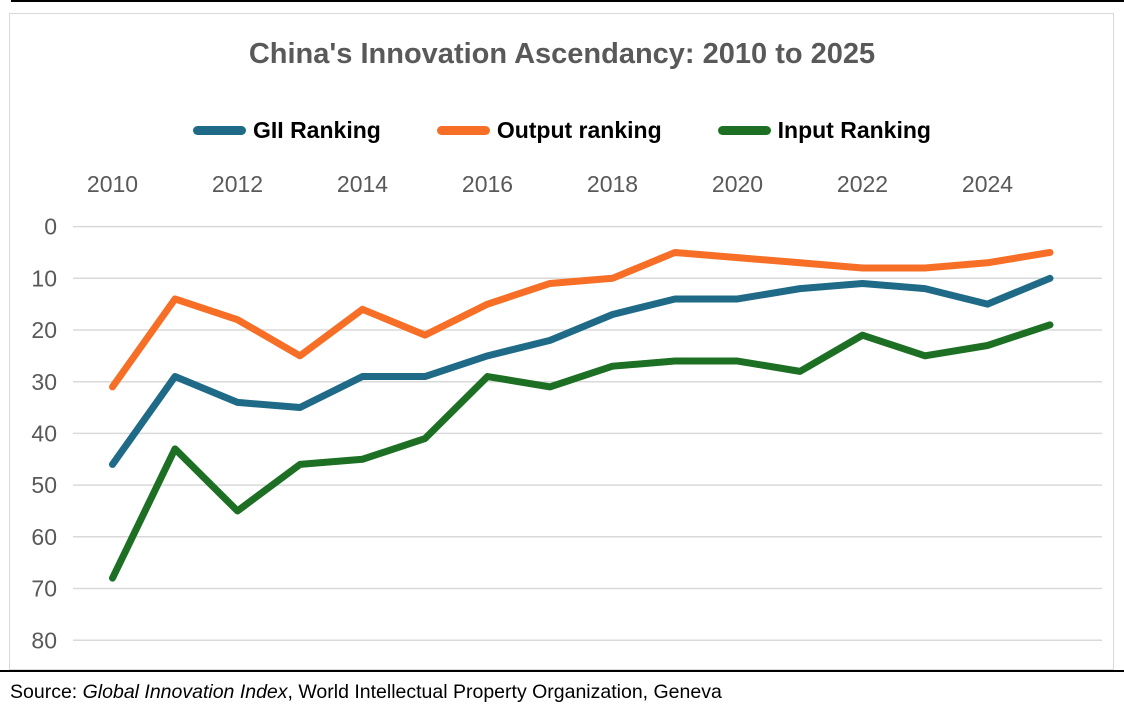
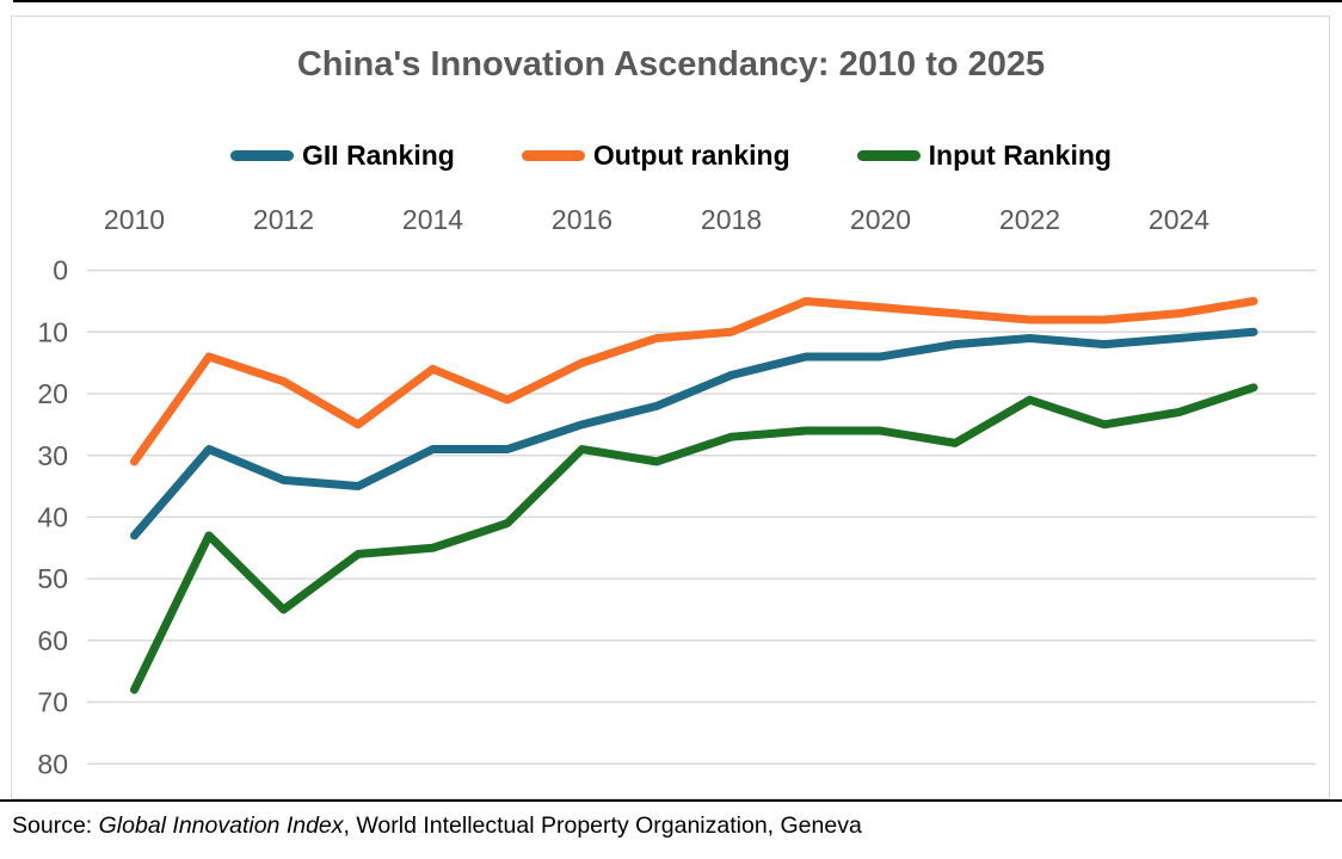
GII Ranking/2010: 46 -> 43
GII Ranking/2024: 15 -> 11
